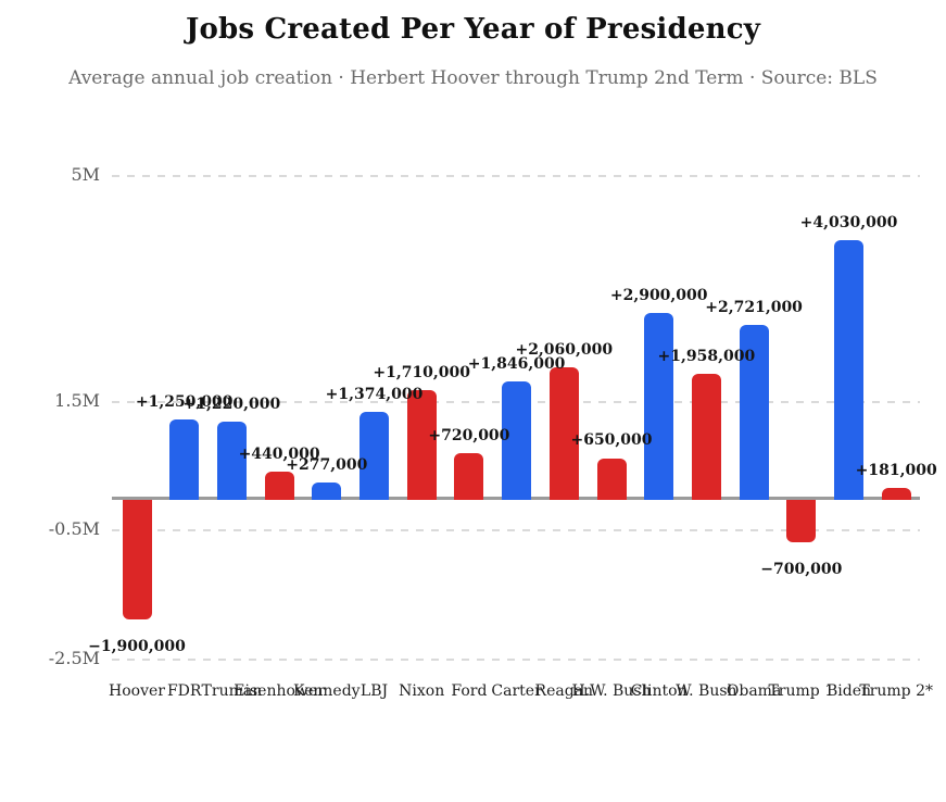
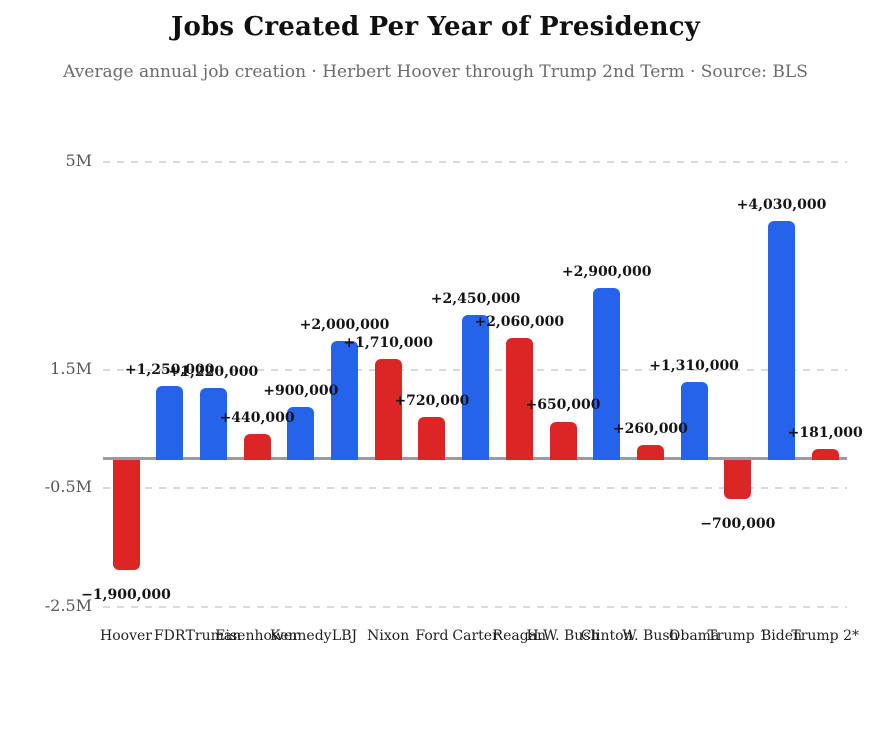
Kennedy: +277,000 -> +900,000
LBJ: +1,374,000 -> +2,000,000
Carter: +1,846,000 -> +2,450,000
W. Bush: +1,958,000 -> +260,000
Obama: +2,721,000 -> +1,310,000
